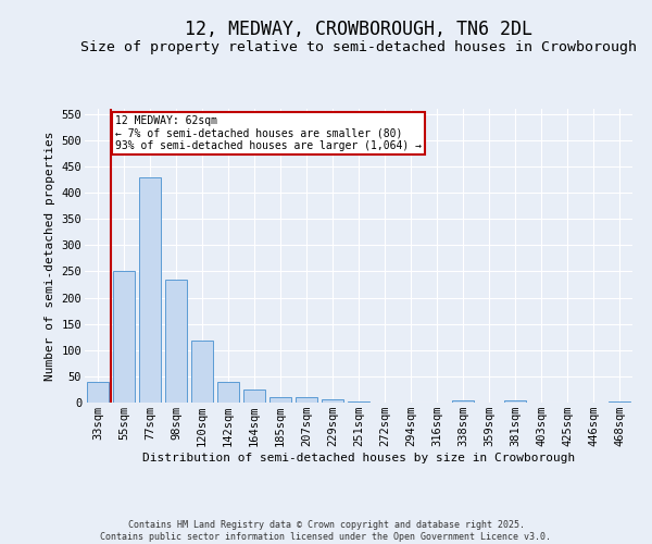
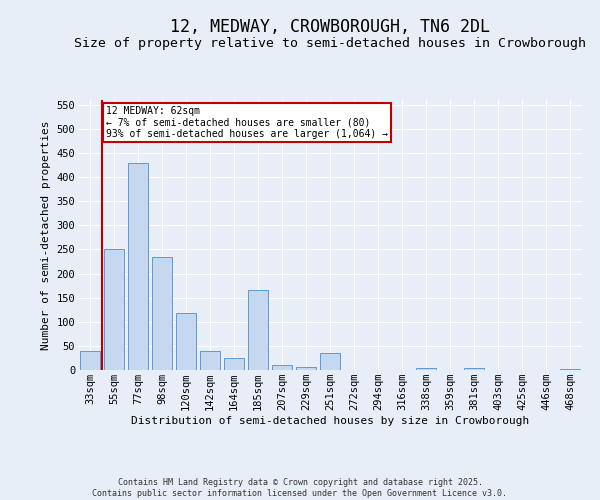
185sqm: 10 -> 165
251sqm: 3 -> 35
